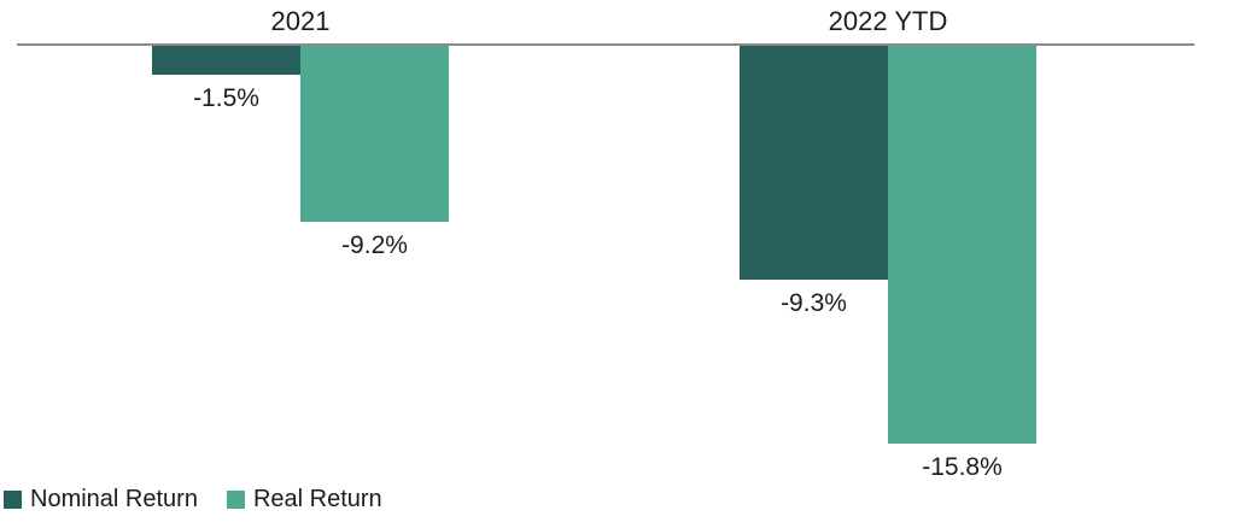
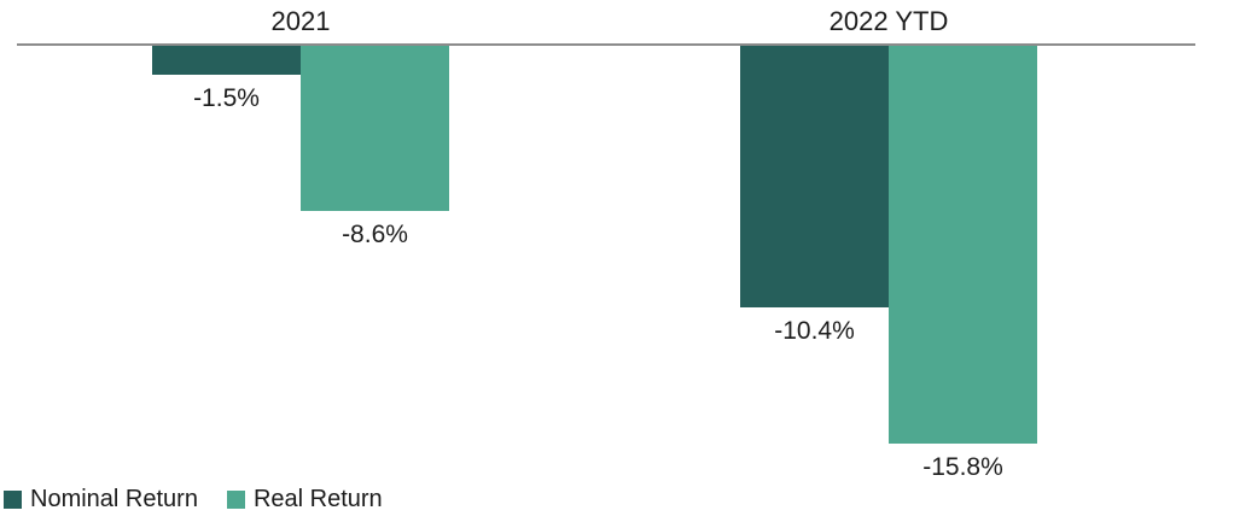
Real Return/2021: -9.2% -> -8.6%
Nominal Return/2022 YTD: -9.3% -> -10.4%
